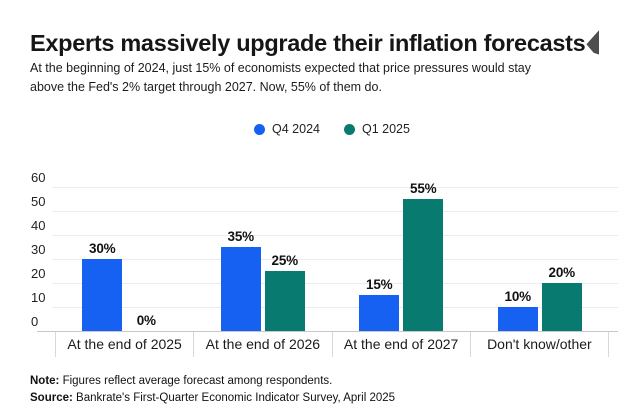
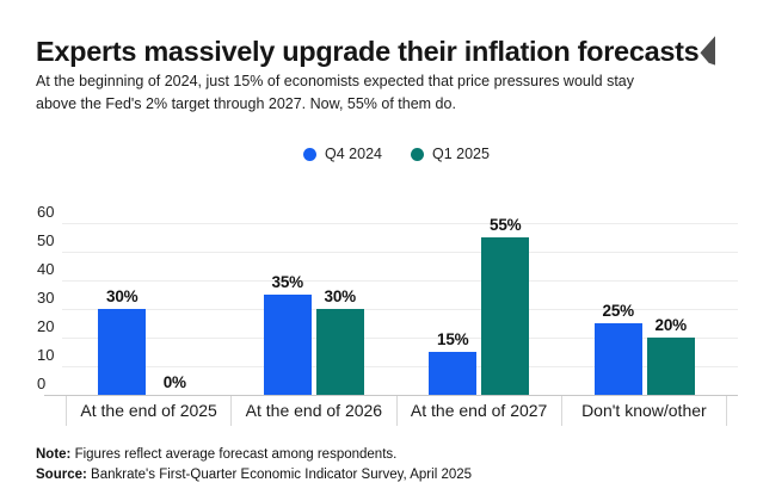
Q1 2025/At the end of 2026: 25% -> 30%
Q4 2024/Don't know/other: 10% -> 25%
